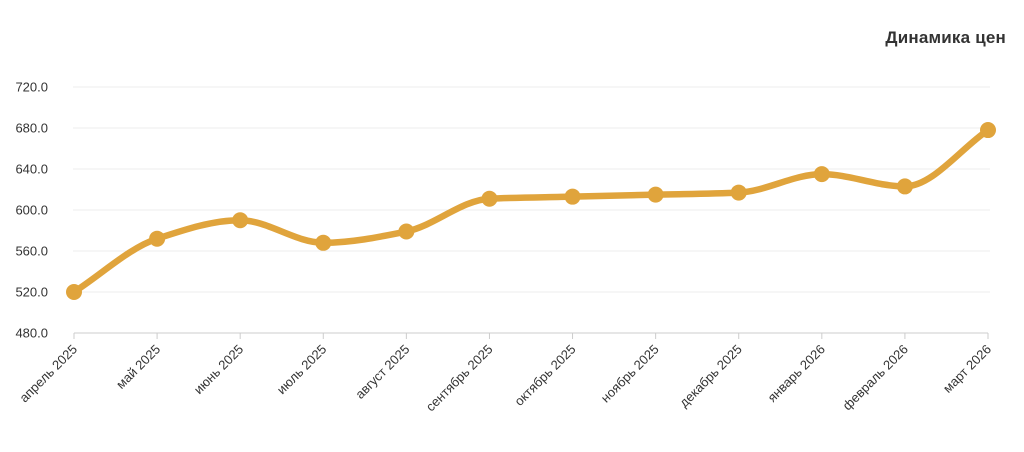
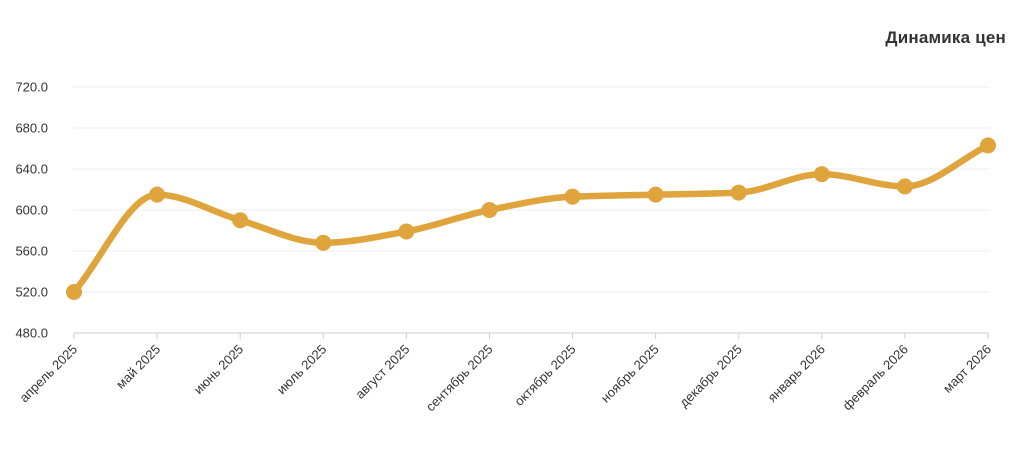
май 2025: 572 -> 615
сентябрь 2025: 611 -> 600
март 2026: 678 -> 663
